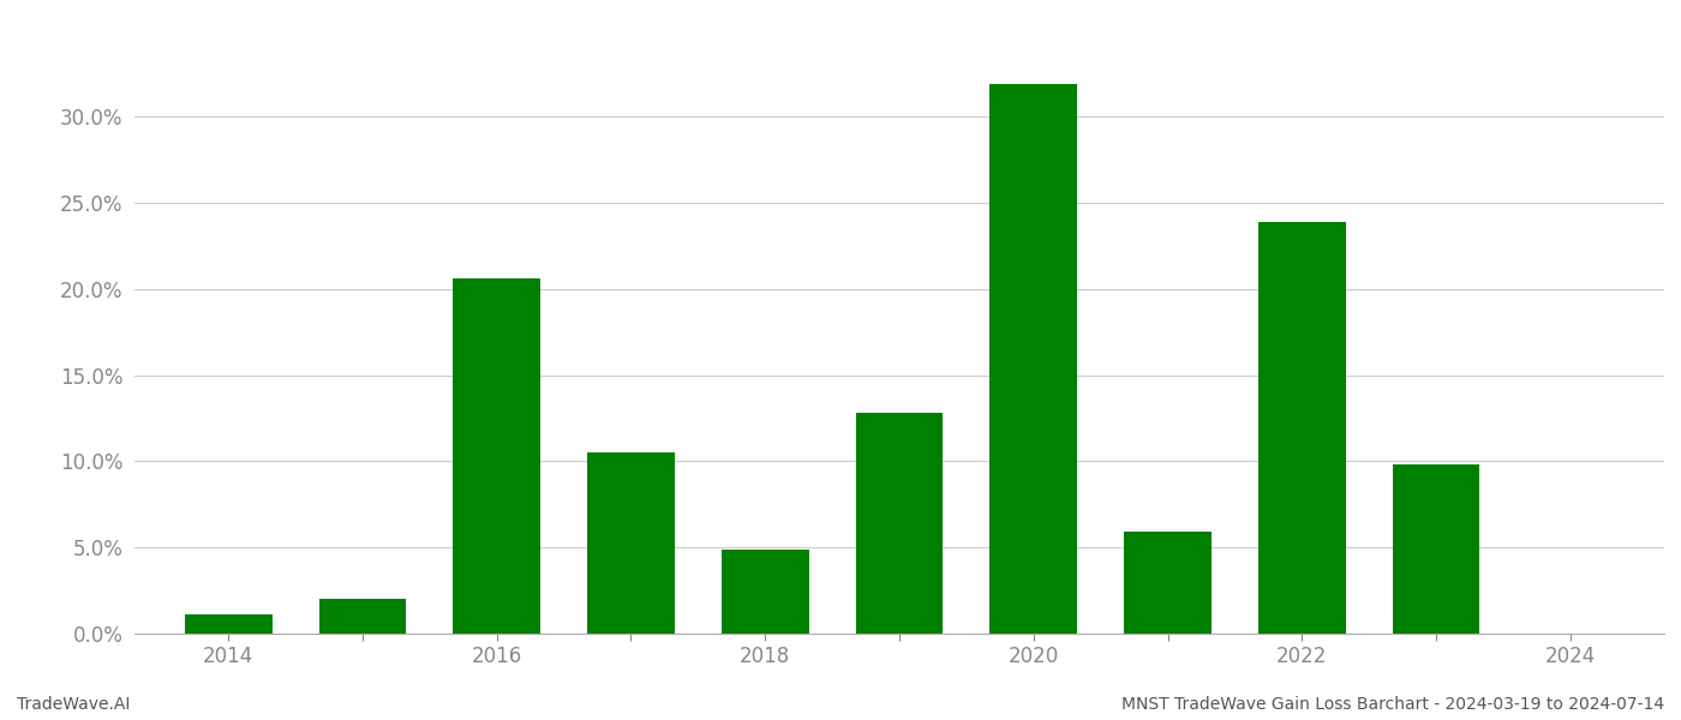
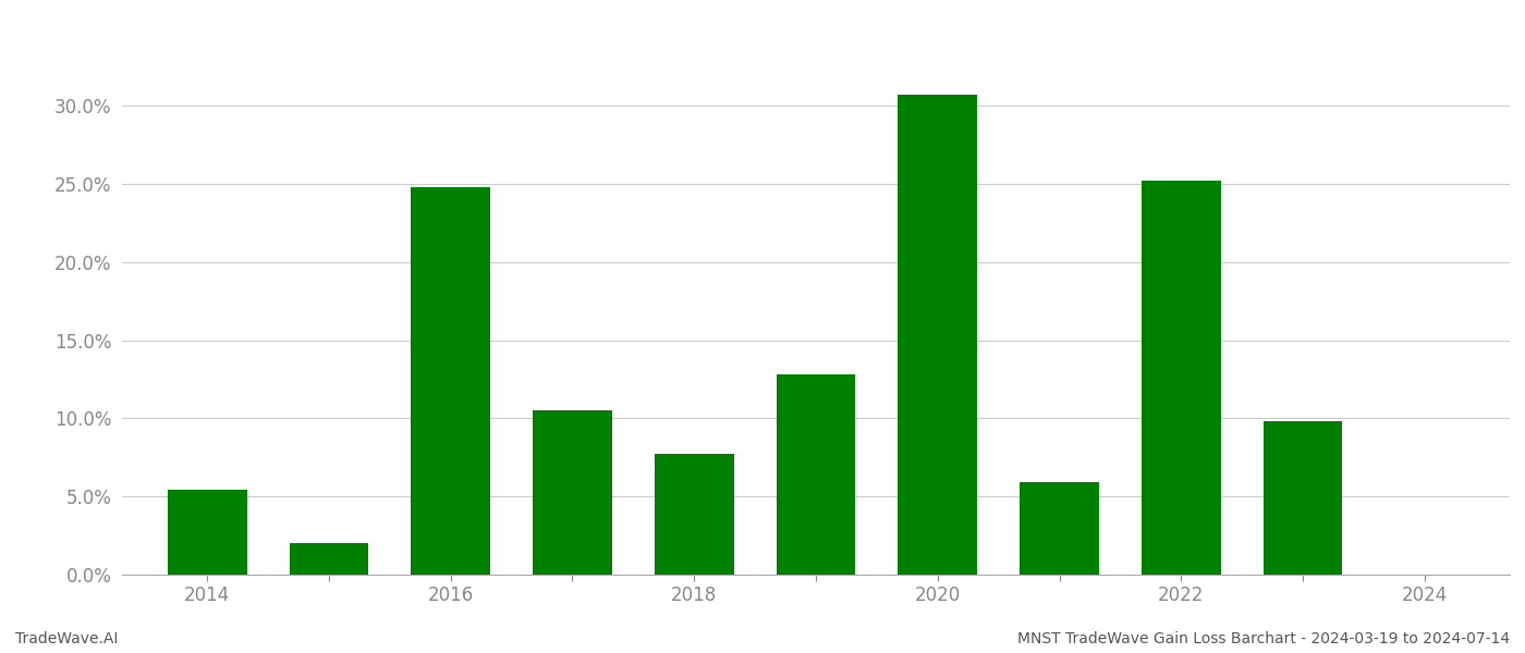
2014: 1.1% -> 5.4%
2016: 20.6% -> 24.8%
2018: 4.9% -> 7.7%
2020: 31.9% -> 30.7%
2022: 23.9% -> 25.2%
